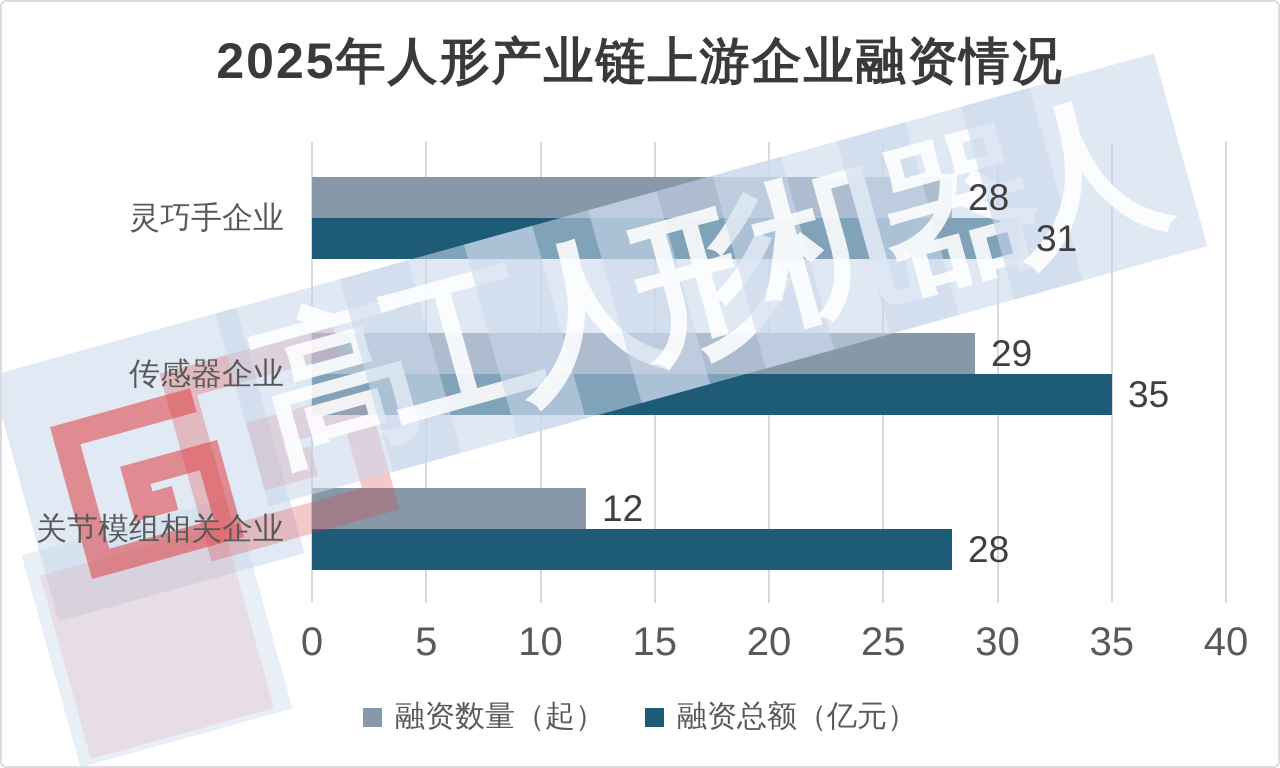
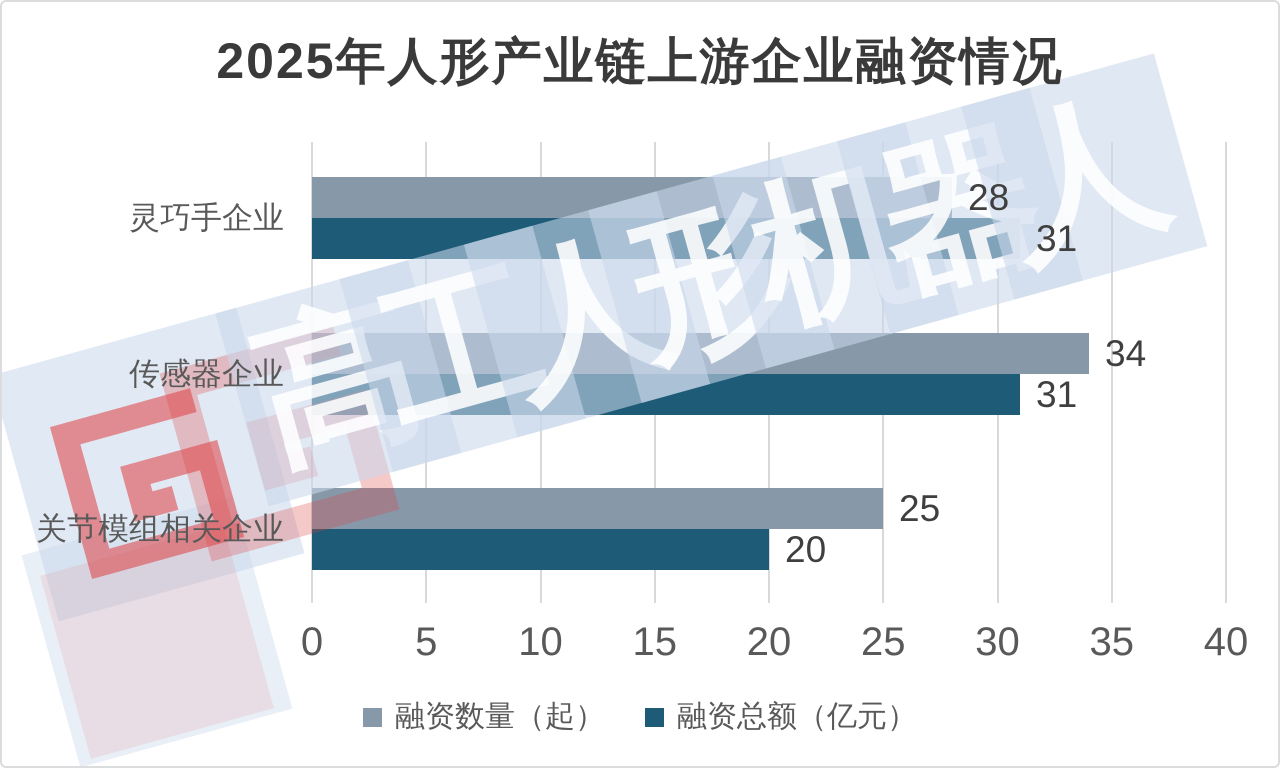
融资数量（起）/传感器企业: 29 -> 34
融资总额（亿元）/传感器企业: 35 -> 31
融资数量（起）/关节模组相关企业: 12 -> 25
融资总额（亿元）/关节模组相关企业: 28 -> 20
